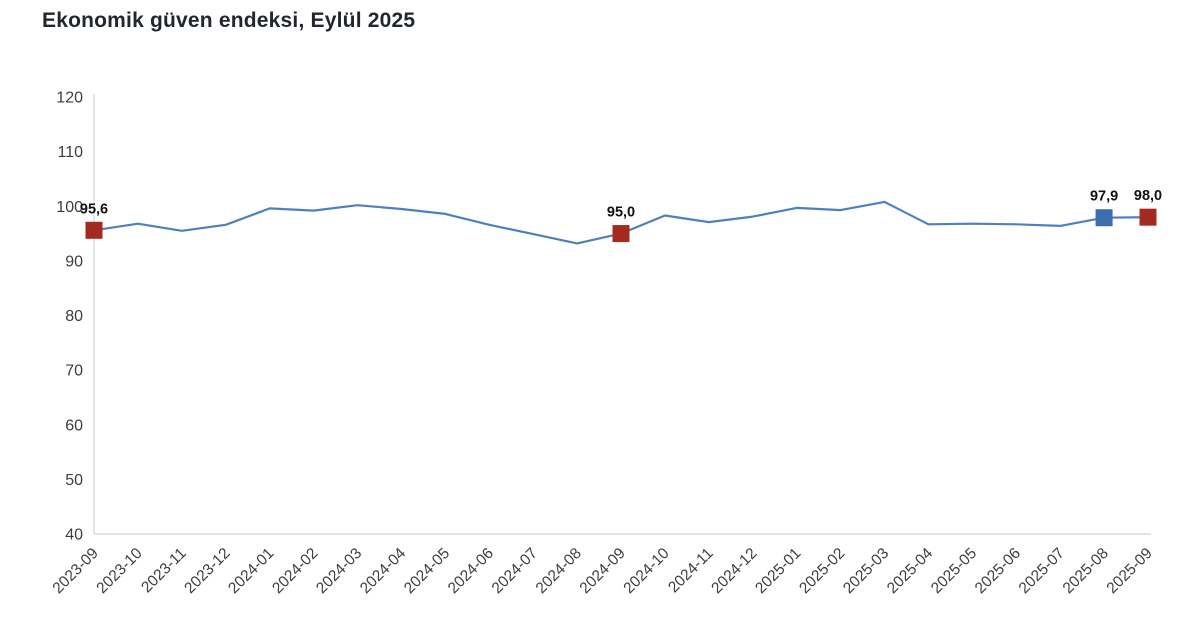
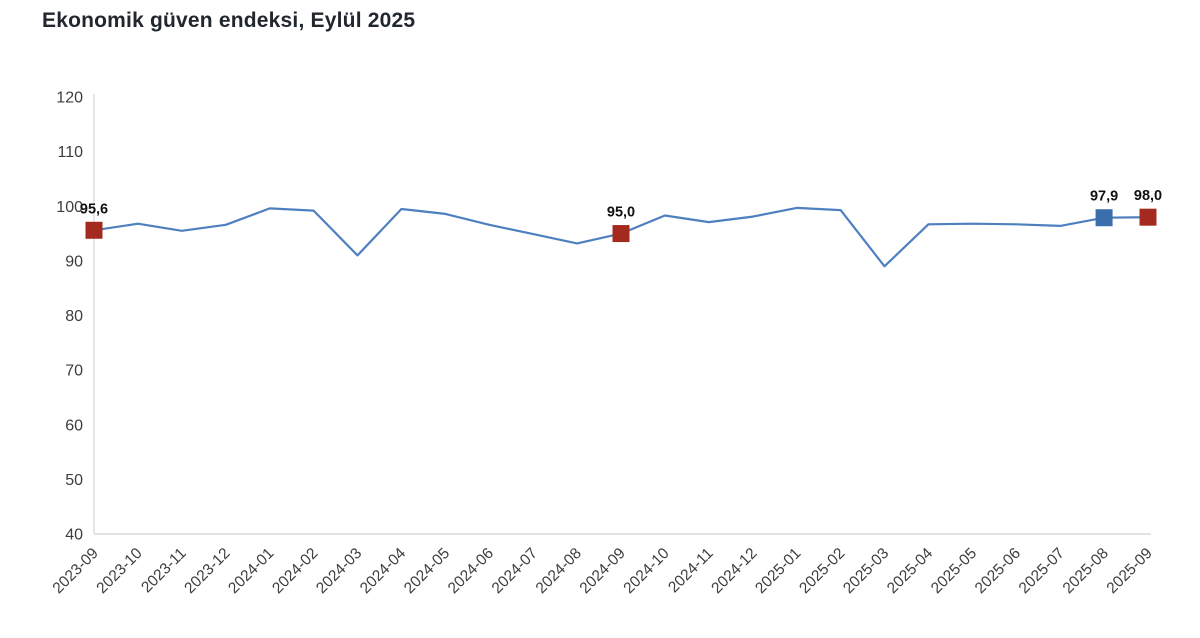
2024-03: 100 -> 91
2025-03: 101 -> 89
